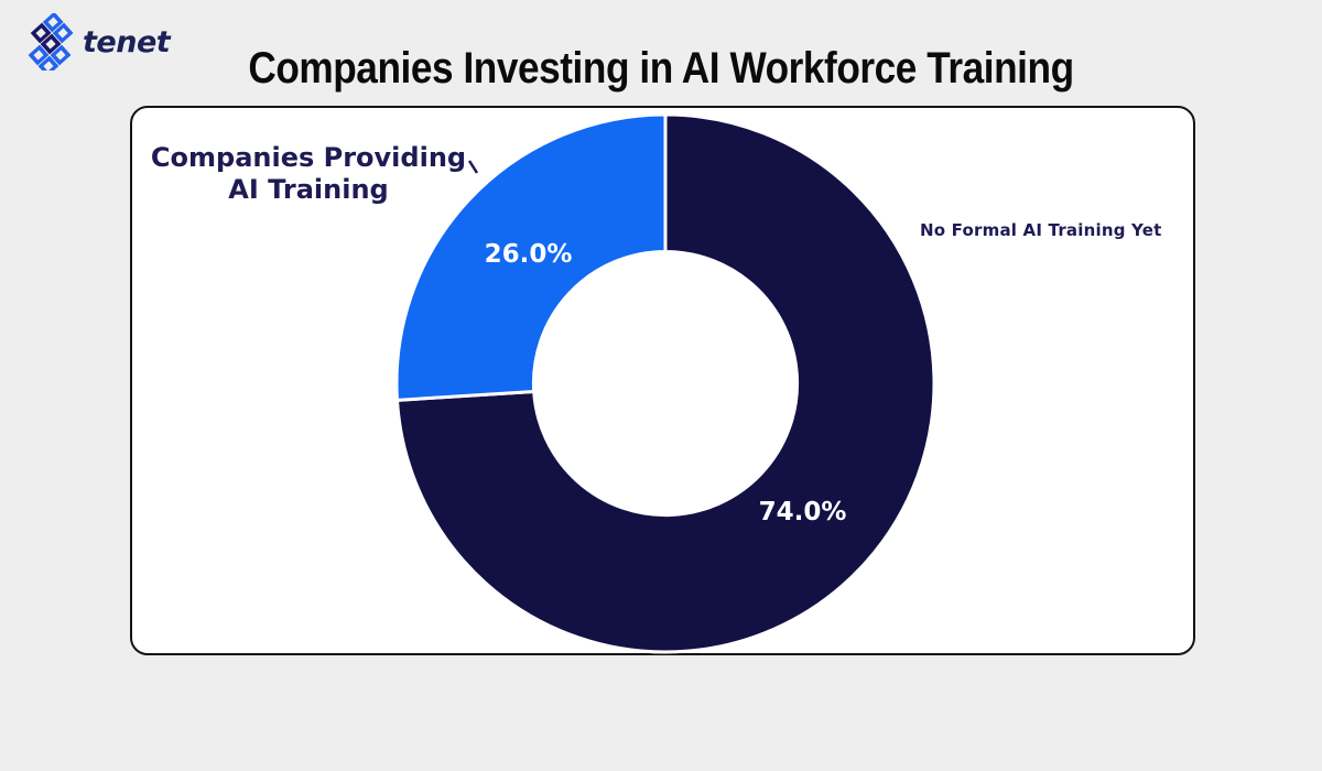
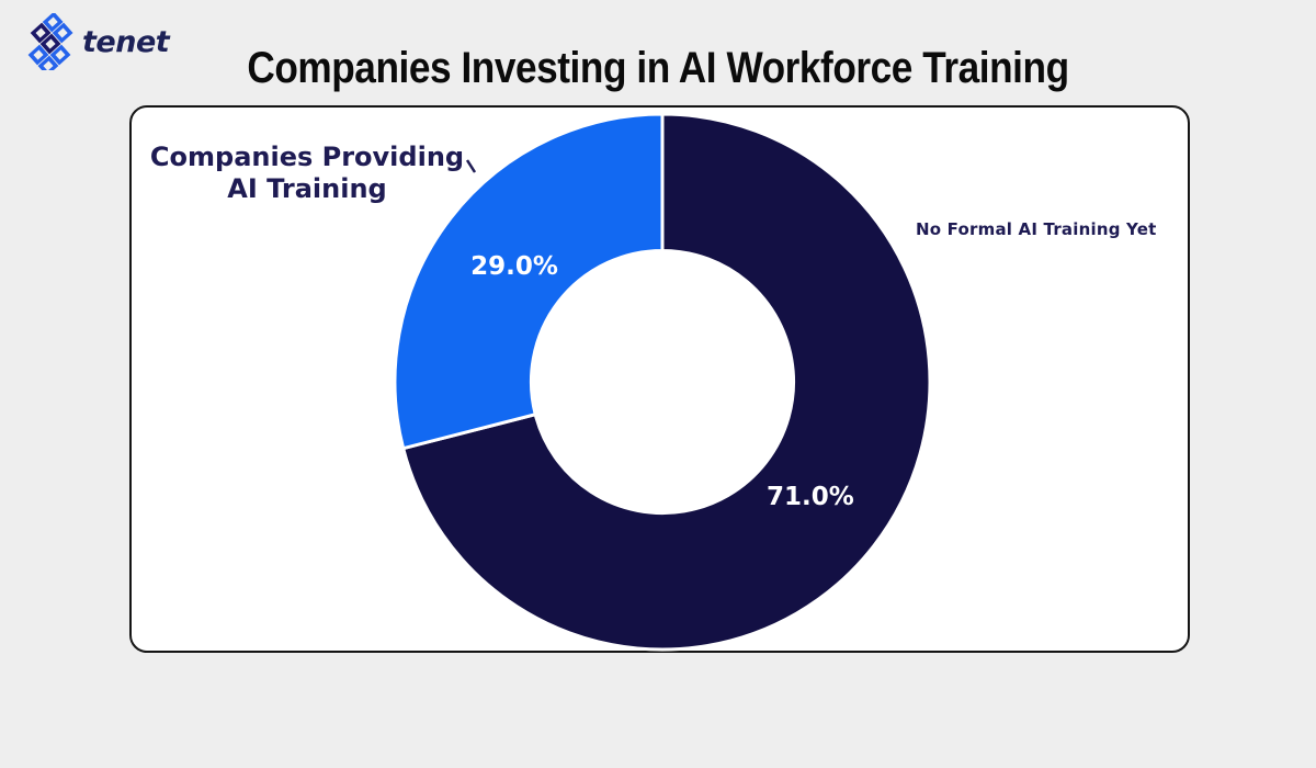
No Formal AI Training Yet: 74.0% -> 71.0%
Companies Providing AI Training: 26.0% -> 29.0%
